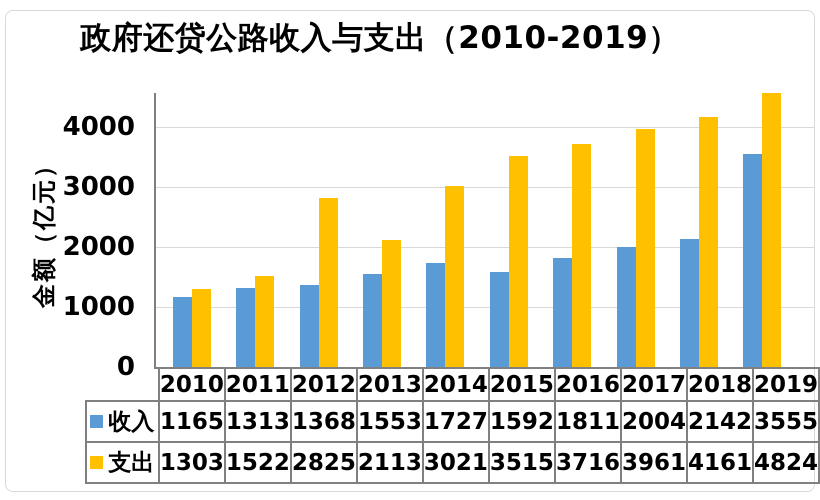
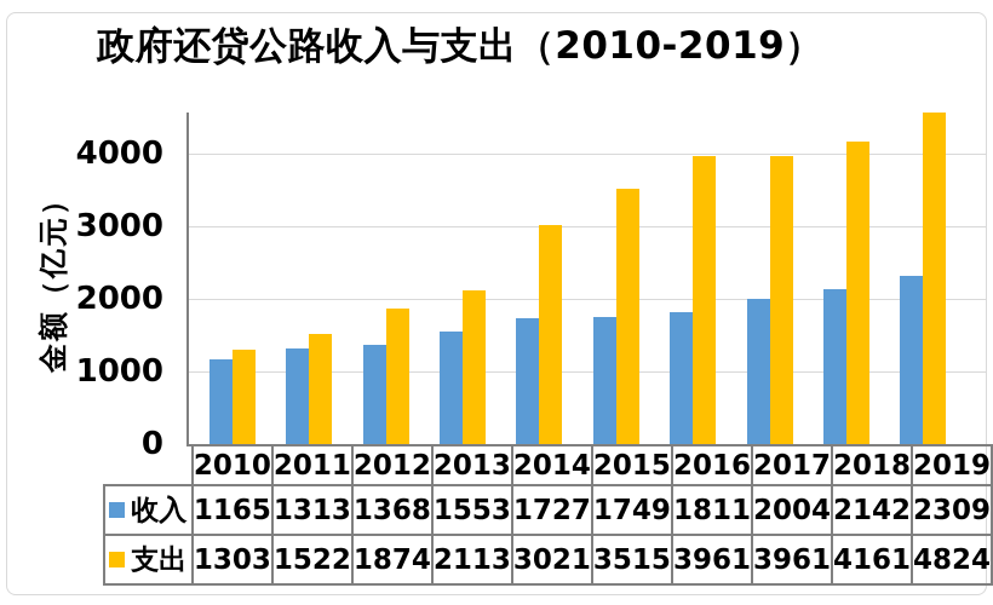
支出/2012: 2825 -> 1874
收入/2015: 1592 -> 1749
支出/2016: 3716 -> 3961
收入/2019: 3555 -> 2309
